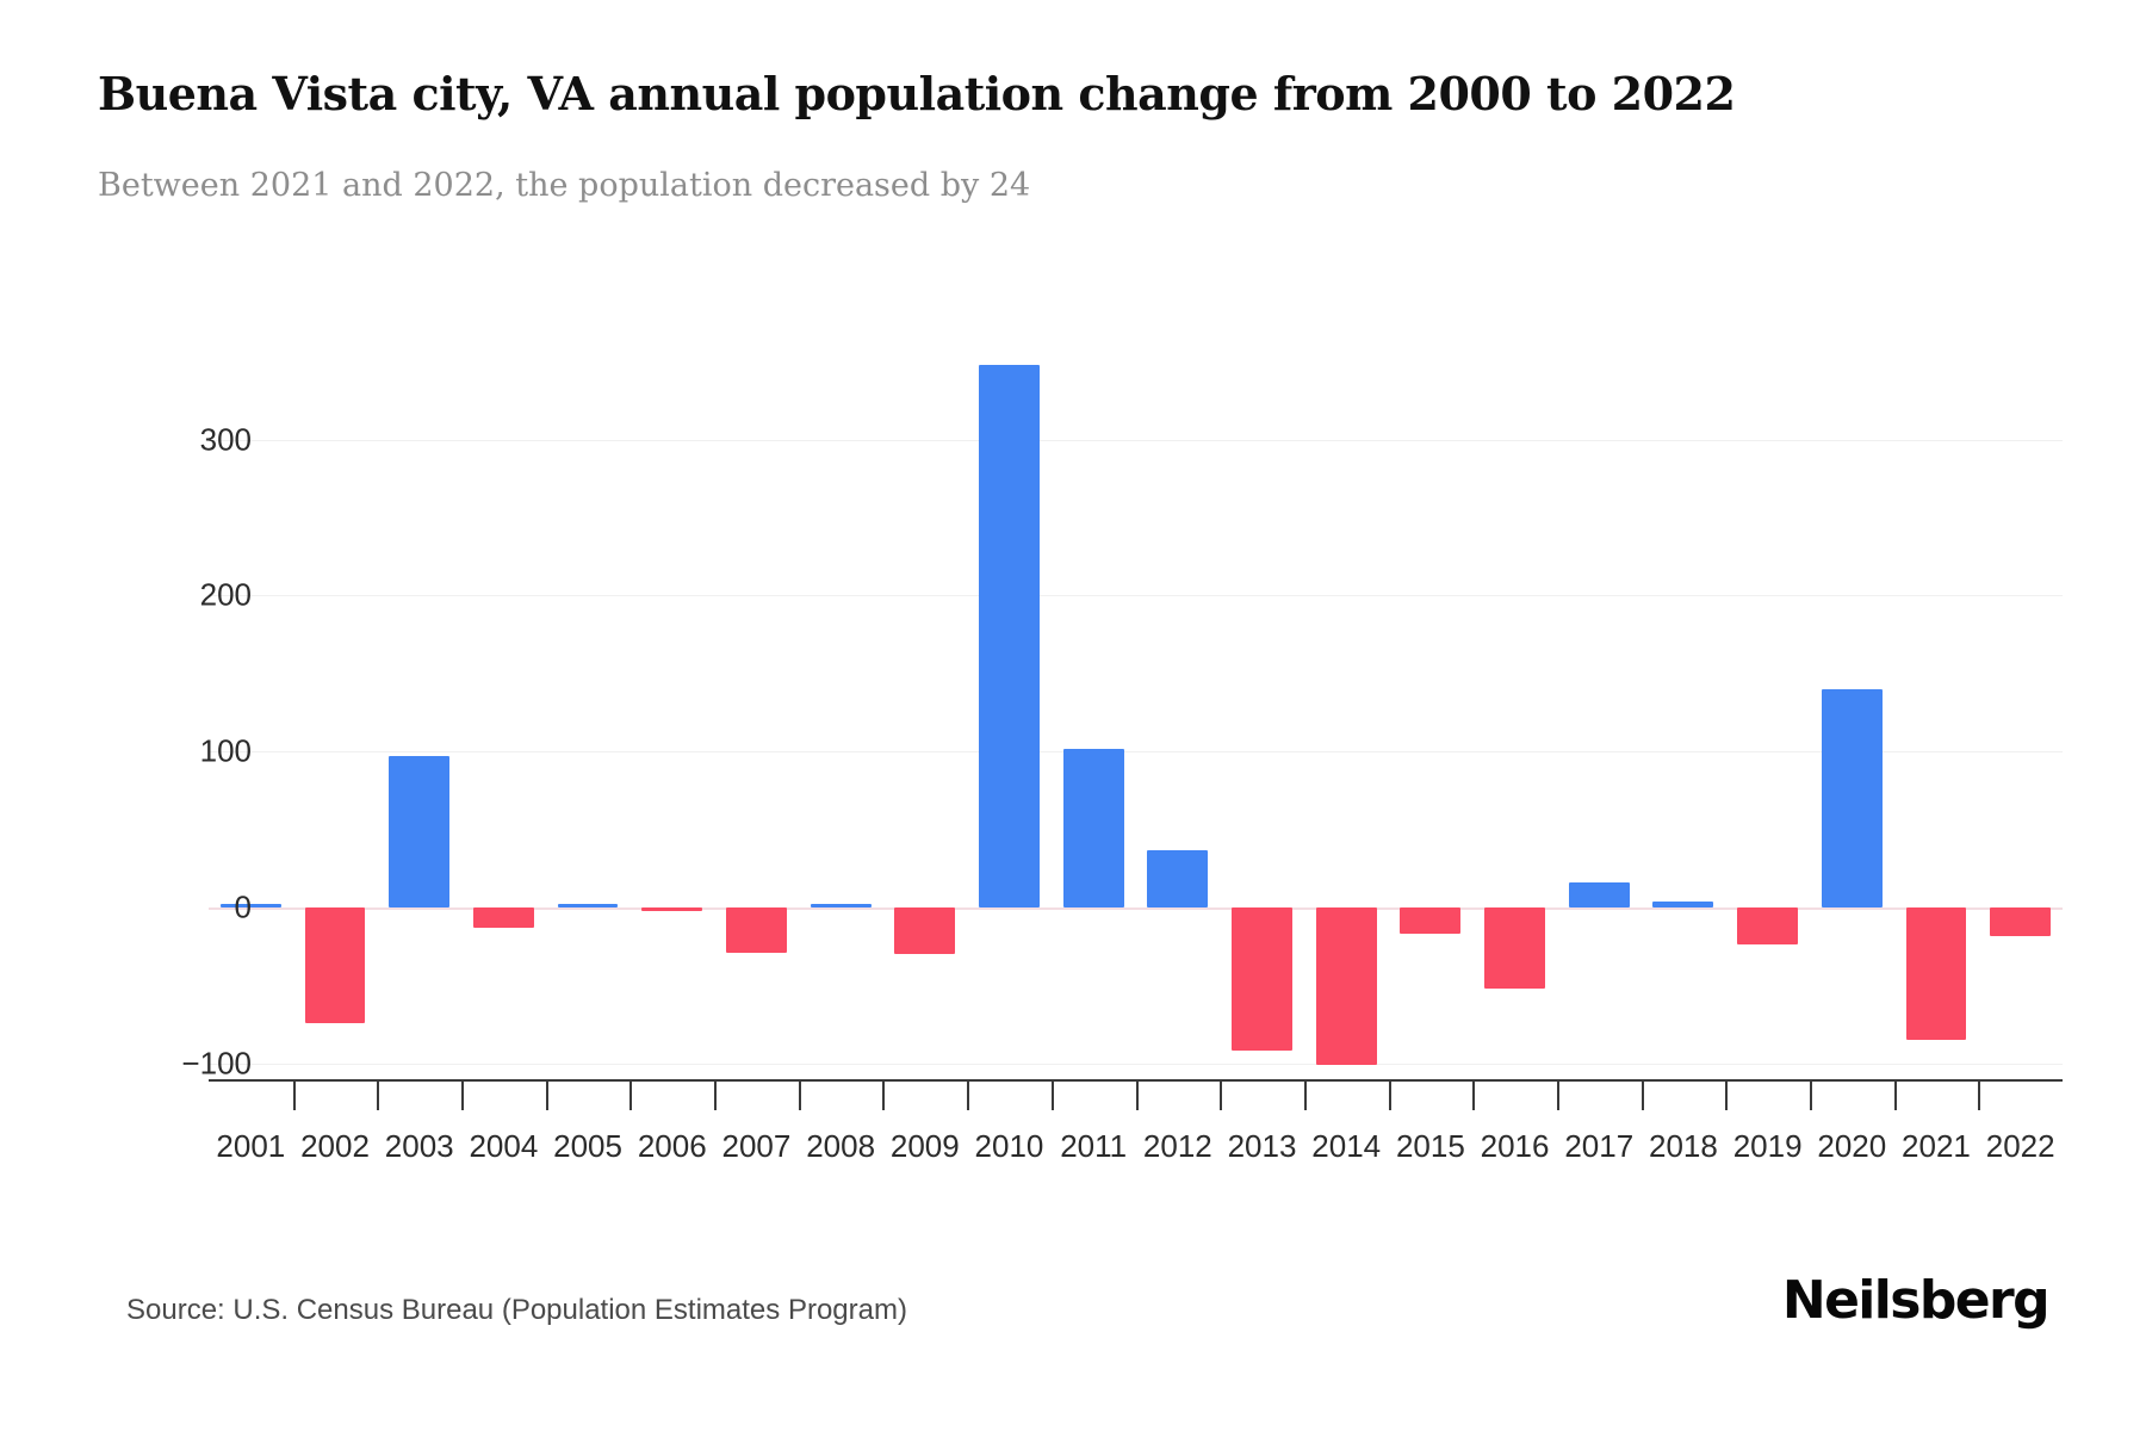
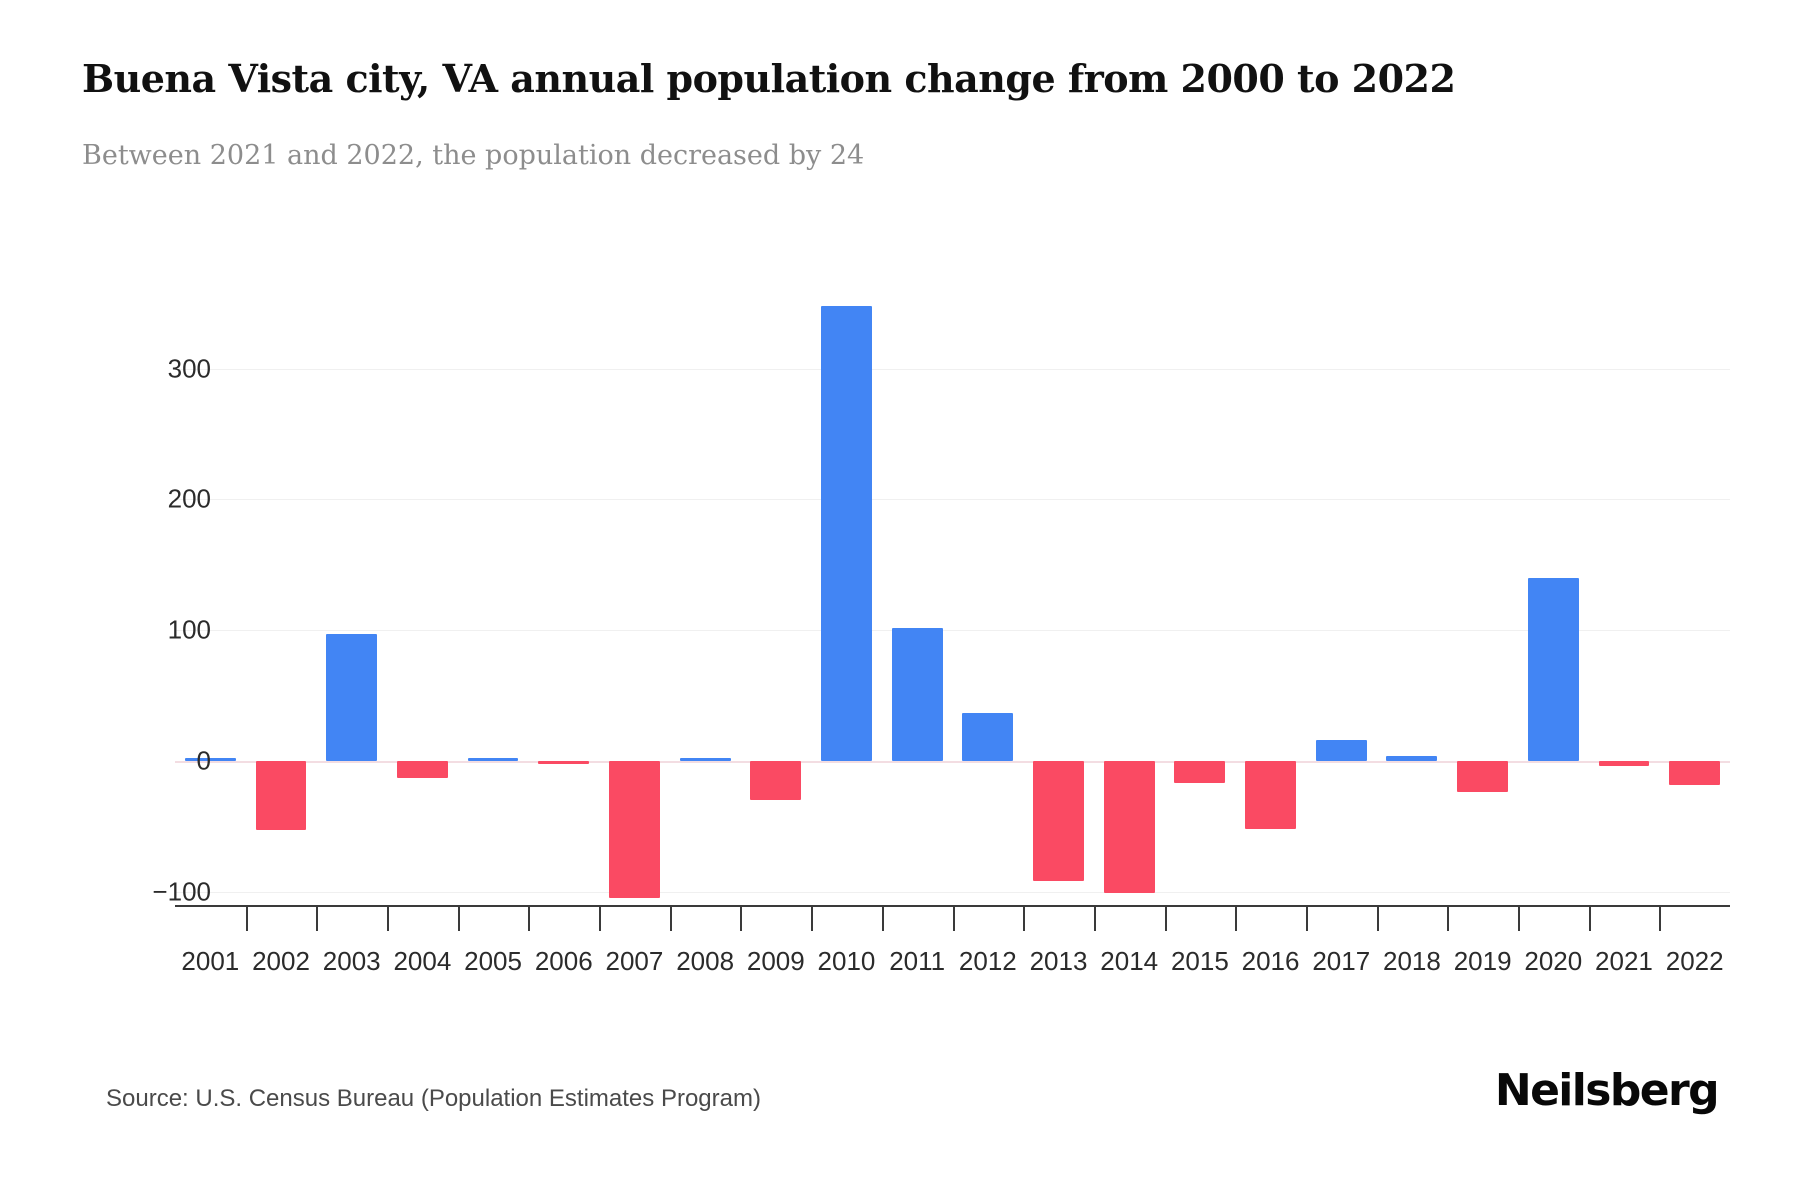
2002: -74 -> -53
2007: -29 -> -105
2021: -85 -> -4
